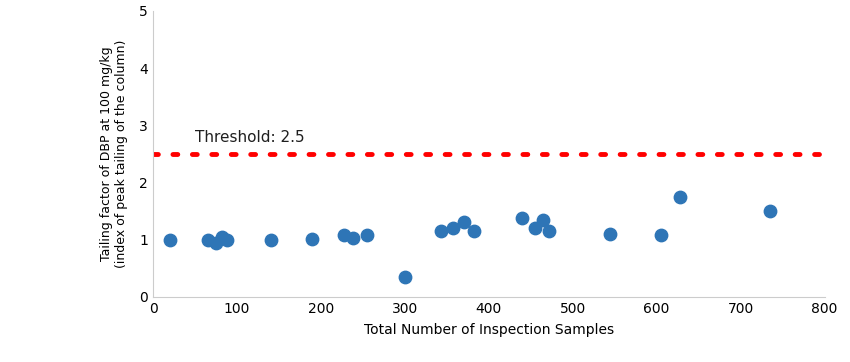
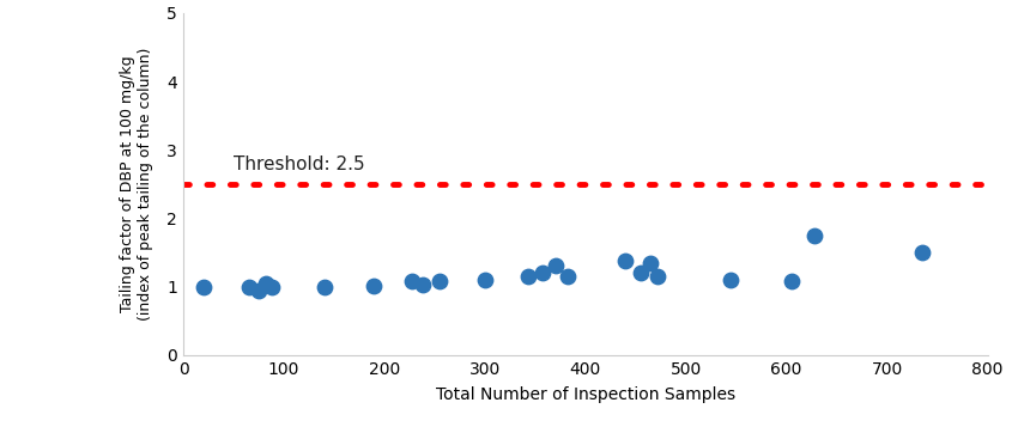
300: 0.34 -> 1.10
